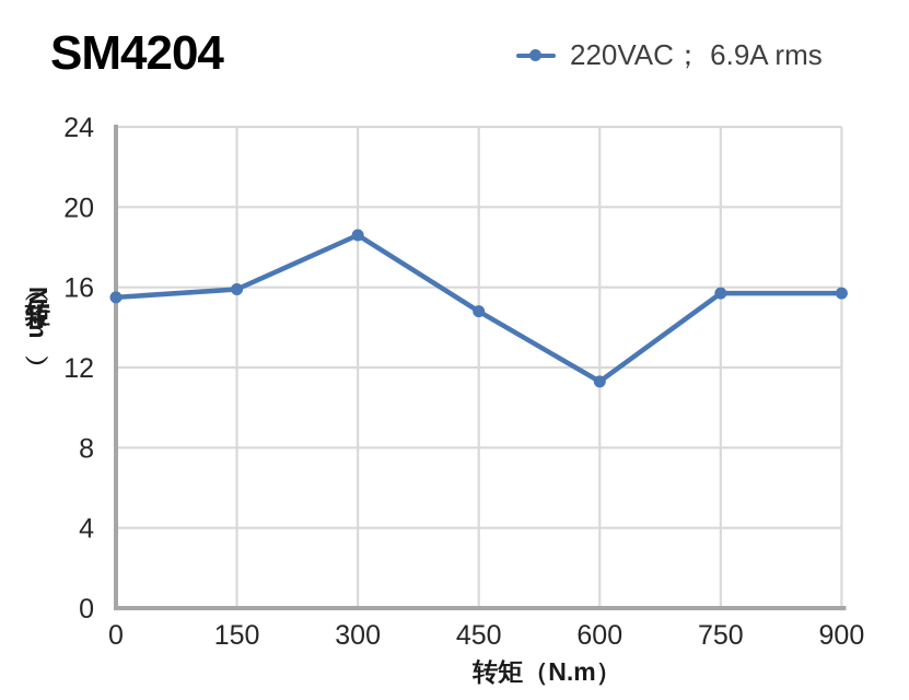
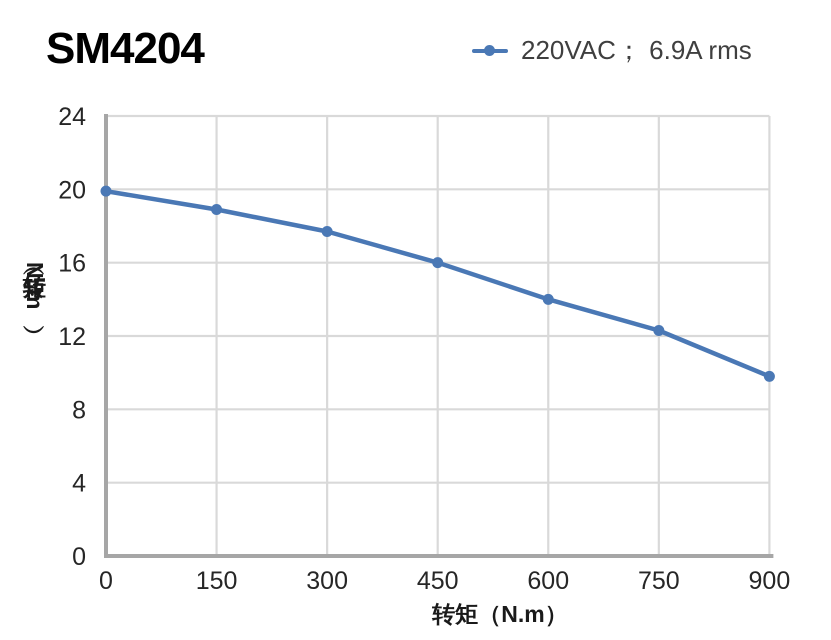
0: 15.5 -> 19.9
150: 15.9 -> 18.9
300: 18.6 -> 17.7
450: 14.8 -> 16.0
600: 11.3 -> 14.0
750: 15.7 -> 12.3
900: 15.7 -> 9.8
